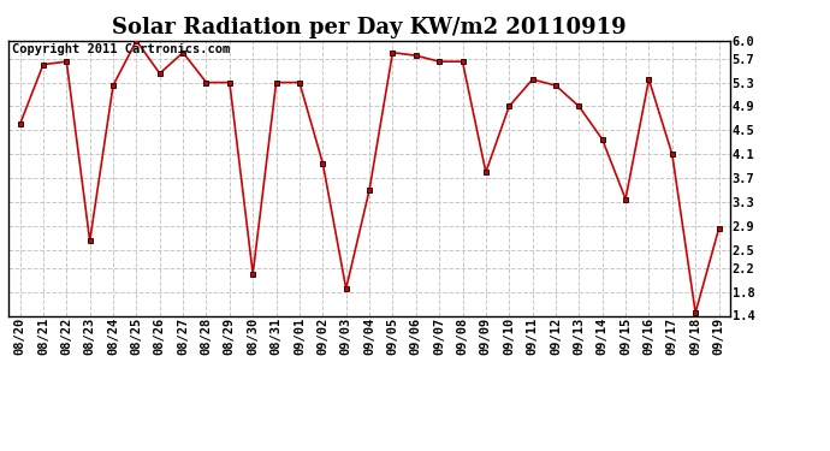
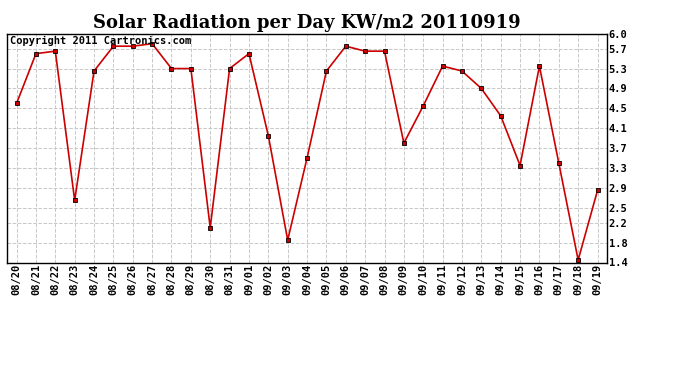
08/25: 6.00 -> 5.75
08/26: 5.45 -> 5.75
09/01: 5.30 -> 5.60
09/05: 5.80 -> 5.25
09/10: 4.90 -> 4.55
09/17: 4.10 -> 3.40
